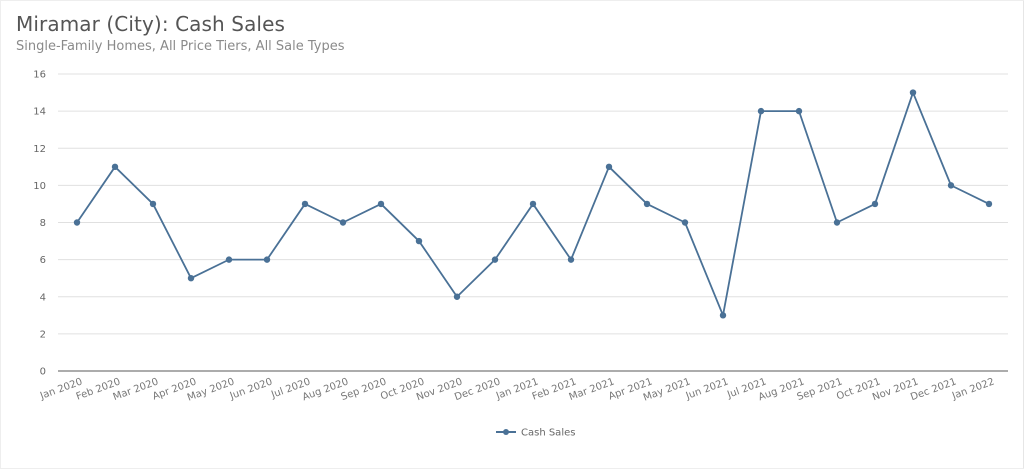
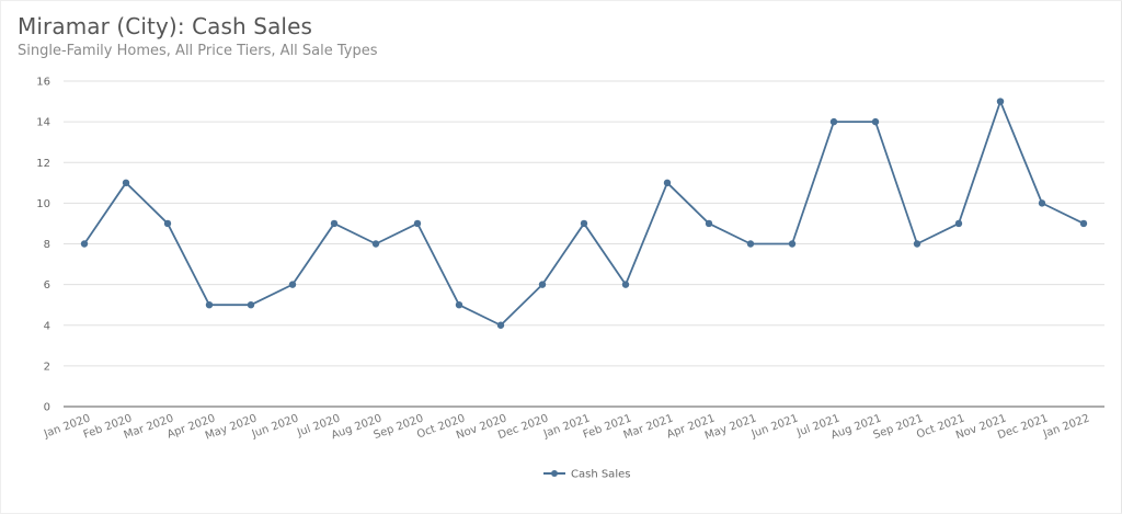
May 2020: 6 -> 5
Oct 2020: 7 -> 5
Jun 2021: 3 -> 8
